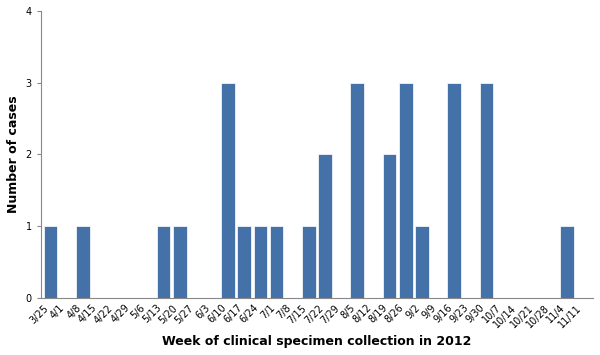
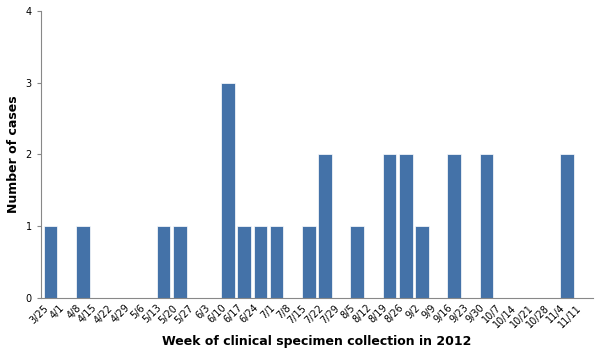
8/5: 3 -> 1
8/26: 3 -> 2
9/16: 3 -> 2
9/30: 3 -> 2
11/4: 1 -> 2
